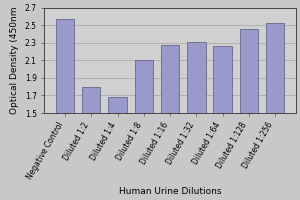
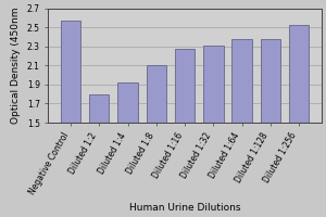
Diluted 1:4: 1.68 -> 1.92
Diluted 1:64: 2.26 -> 2.38
Diluted 1:128: 2.46 -> 2.38
